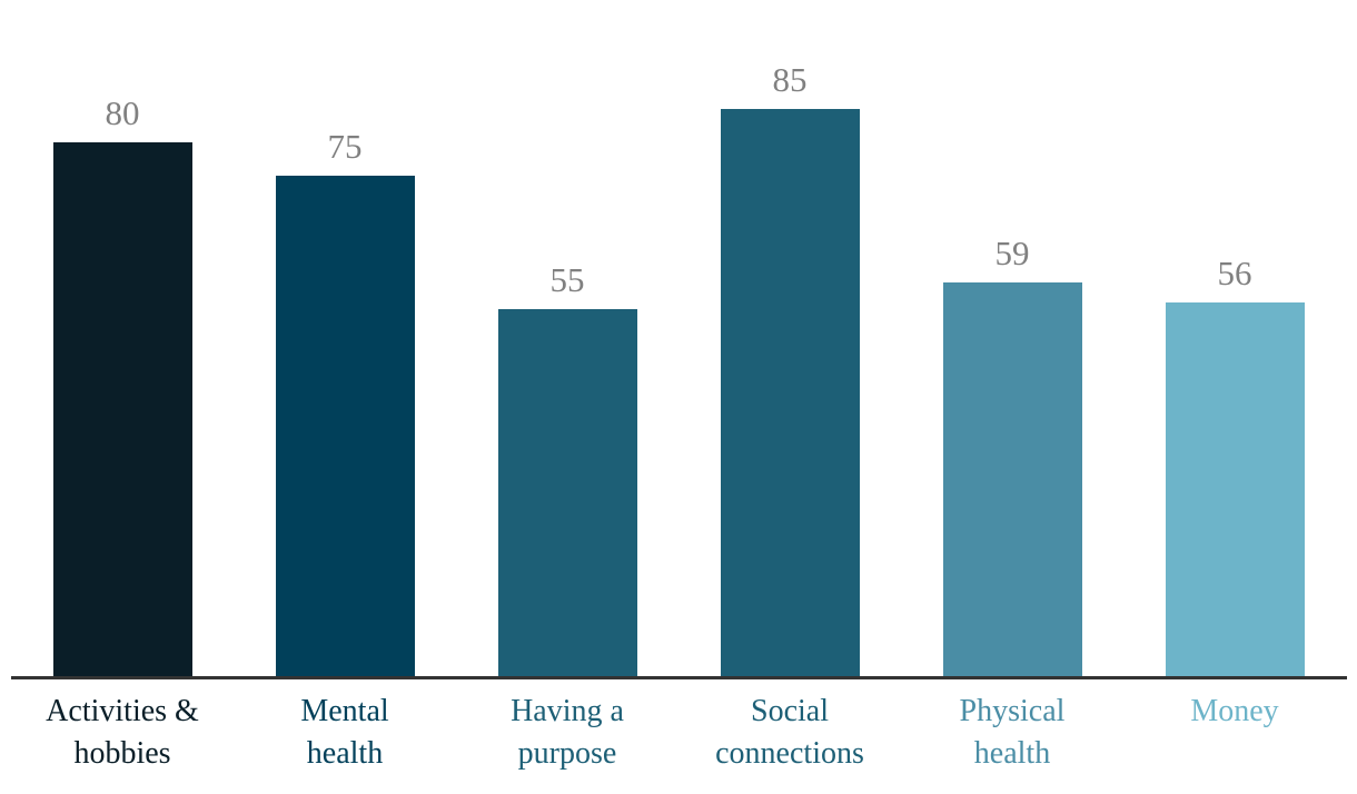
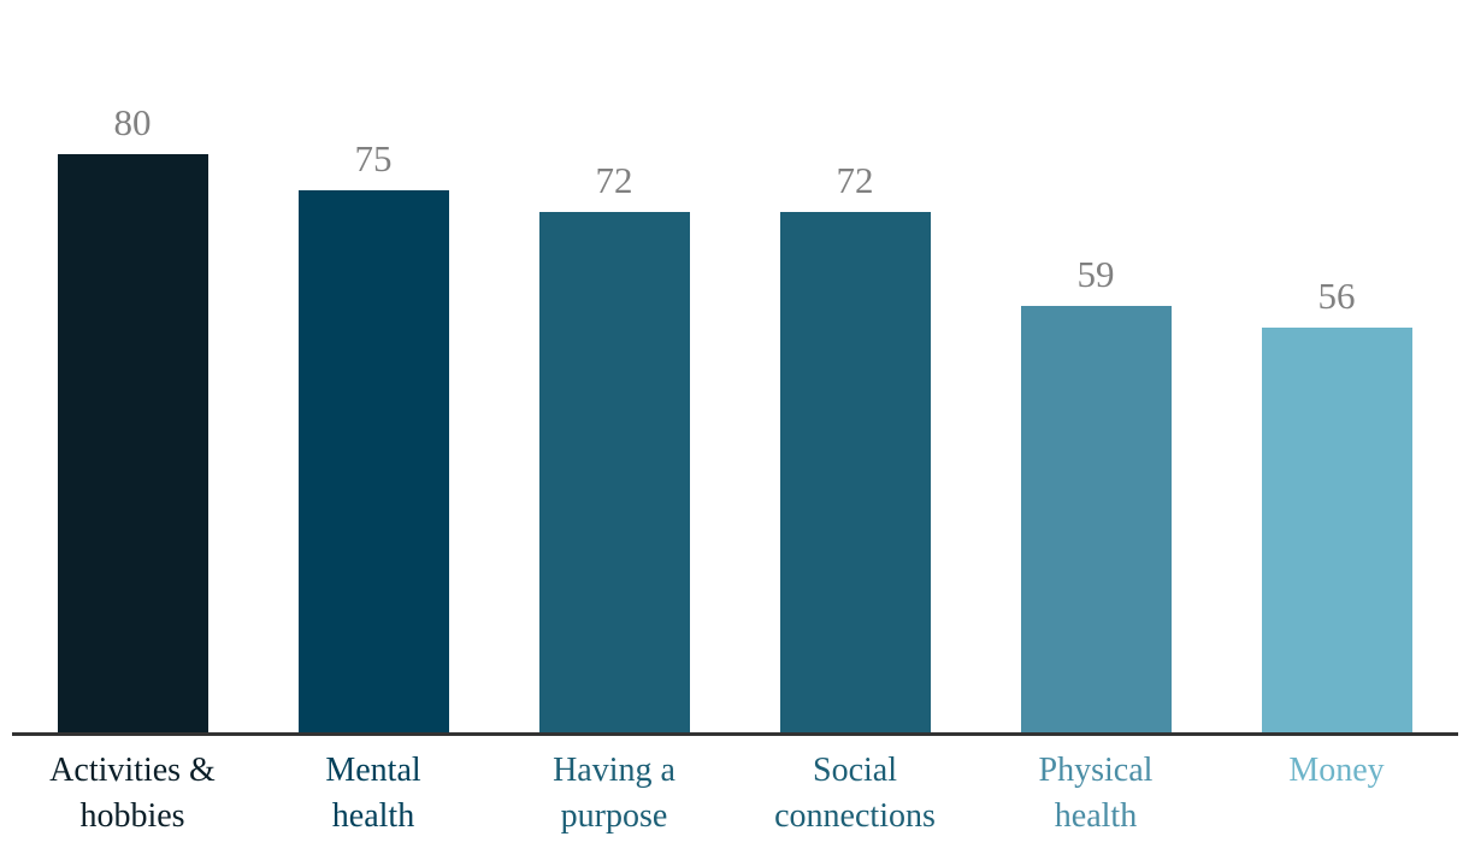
Having a purpose: 55 -> 72
Social connections: 85 -> 72
